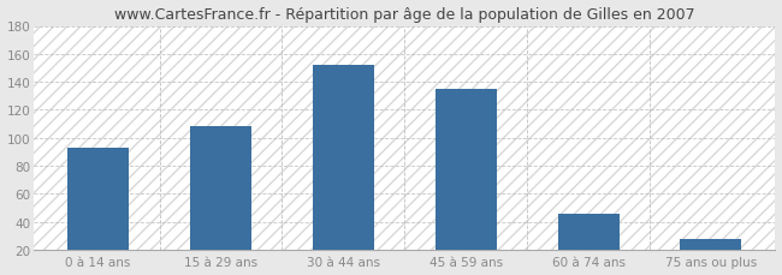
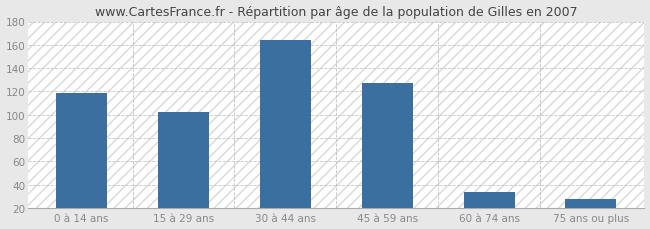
0 à 14 ans: 93 -> 119
15 à 29 ans: 108 -> 102
30 à 44 ans: 152 -> 164
45 à 59 ans: 135 -> 127
60 à 74 ans: 46 -> 34
